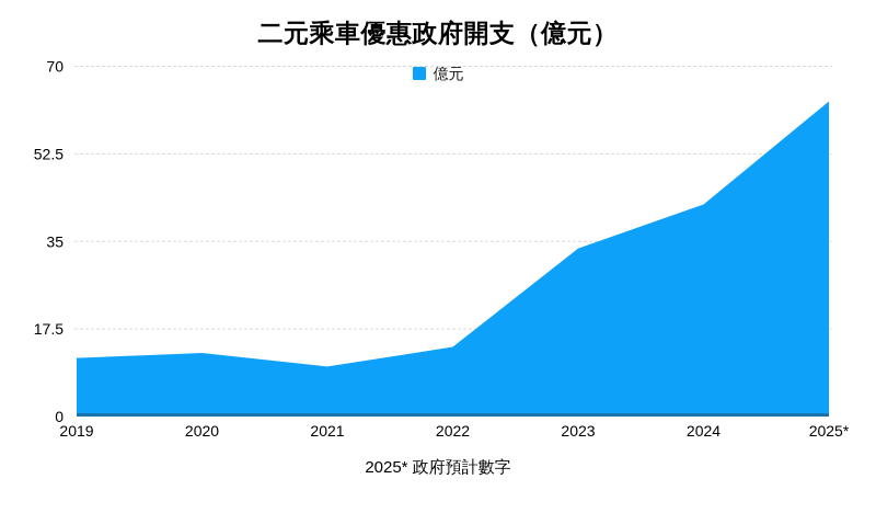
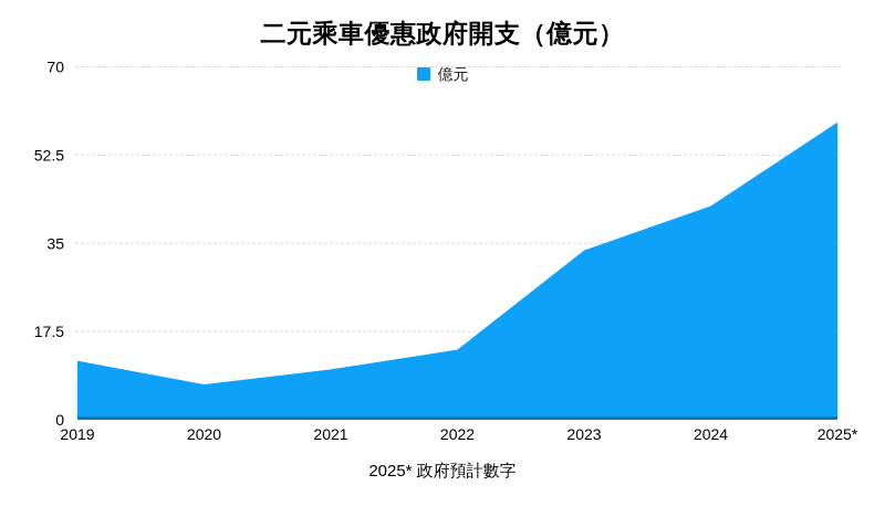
2020: 13 -> 7
2025*: 63 -> 59
